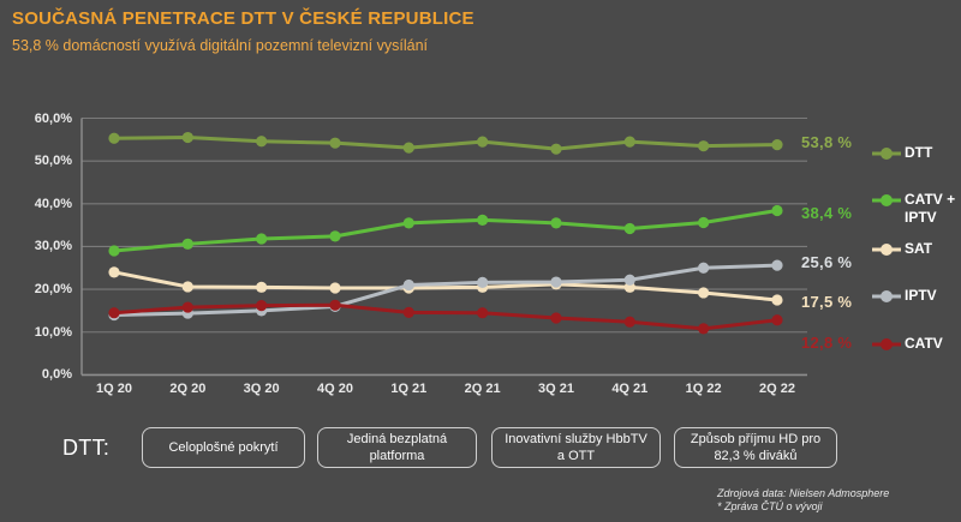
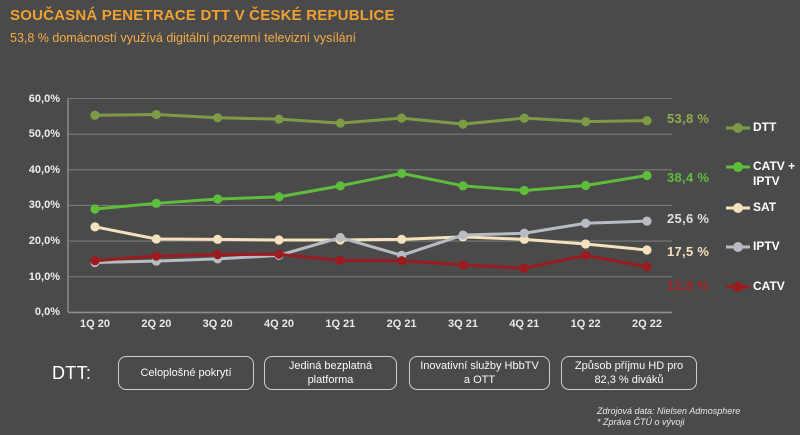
CATV + IPTV/2Q 21: 36% -> 39%
IPTV/2Q 21: 22% -> 16%
CATV/1Q 22: 11% -> 16%
